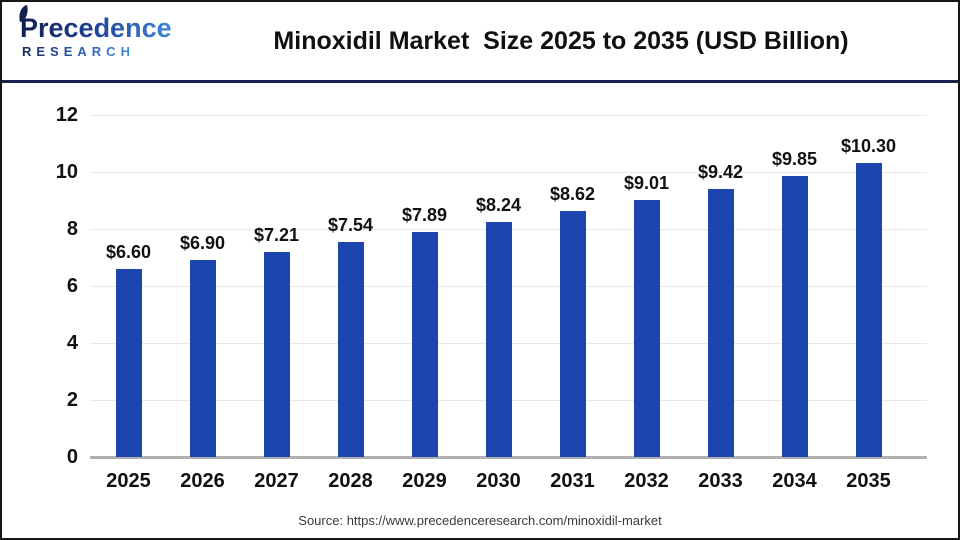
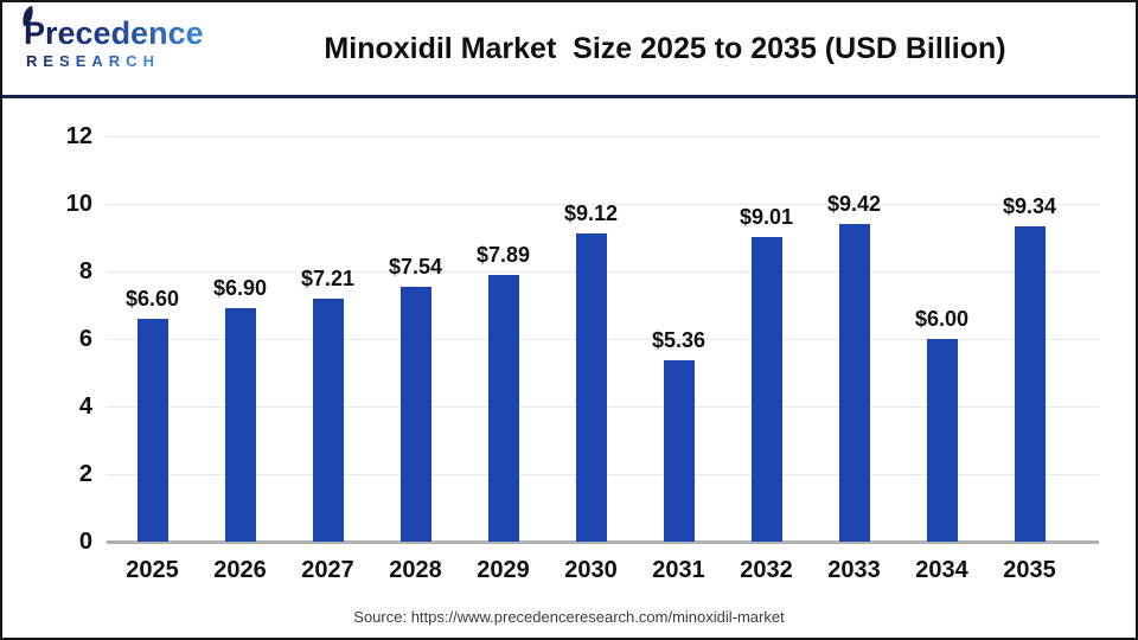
2030: $8.24 -> $9.12
2031: $8.62 -> $5.36
2034: $9.85 -> $6.00
2035: $10.30 -> $9.34
